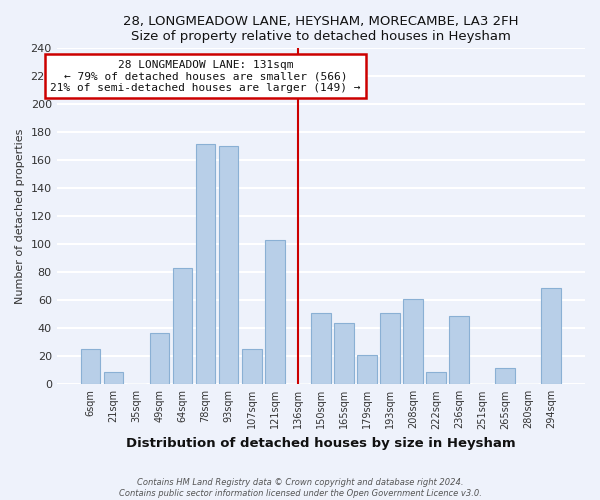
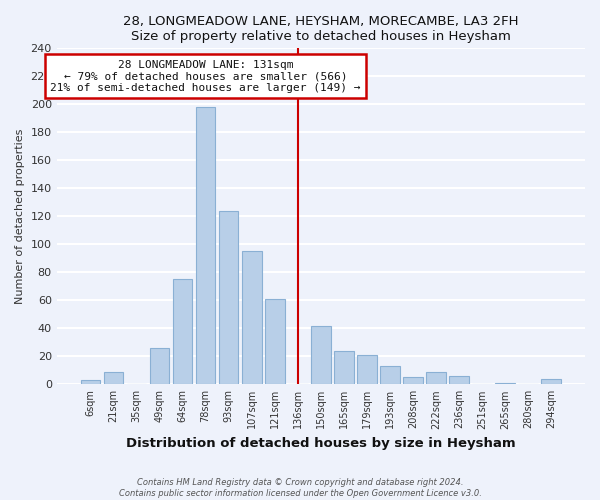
6sqm: 25 -> 3
49sqm: 37 -> 26
64sqm: 83 -> 75
78sqm: 172 -> 198
93sqm: 170 -> 124
107sqm: 25 -> 95
121sqm: 103 -> 61
150sqm: 51 -> 42
165sqm: 44 -> 24
193sqm: 51 -> 13
208sqm: 61 -> 5
236sqm: 49 -> 6
265sqm: 12 -> 1
294sqm: 69 -> 4
